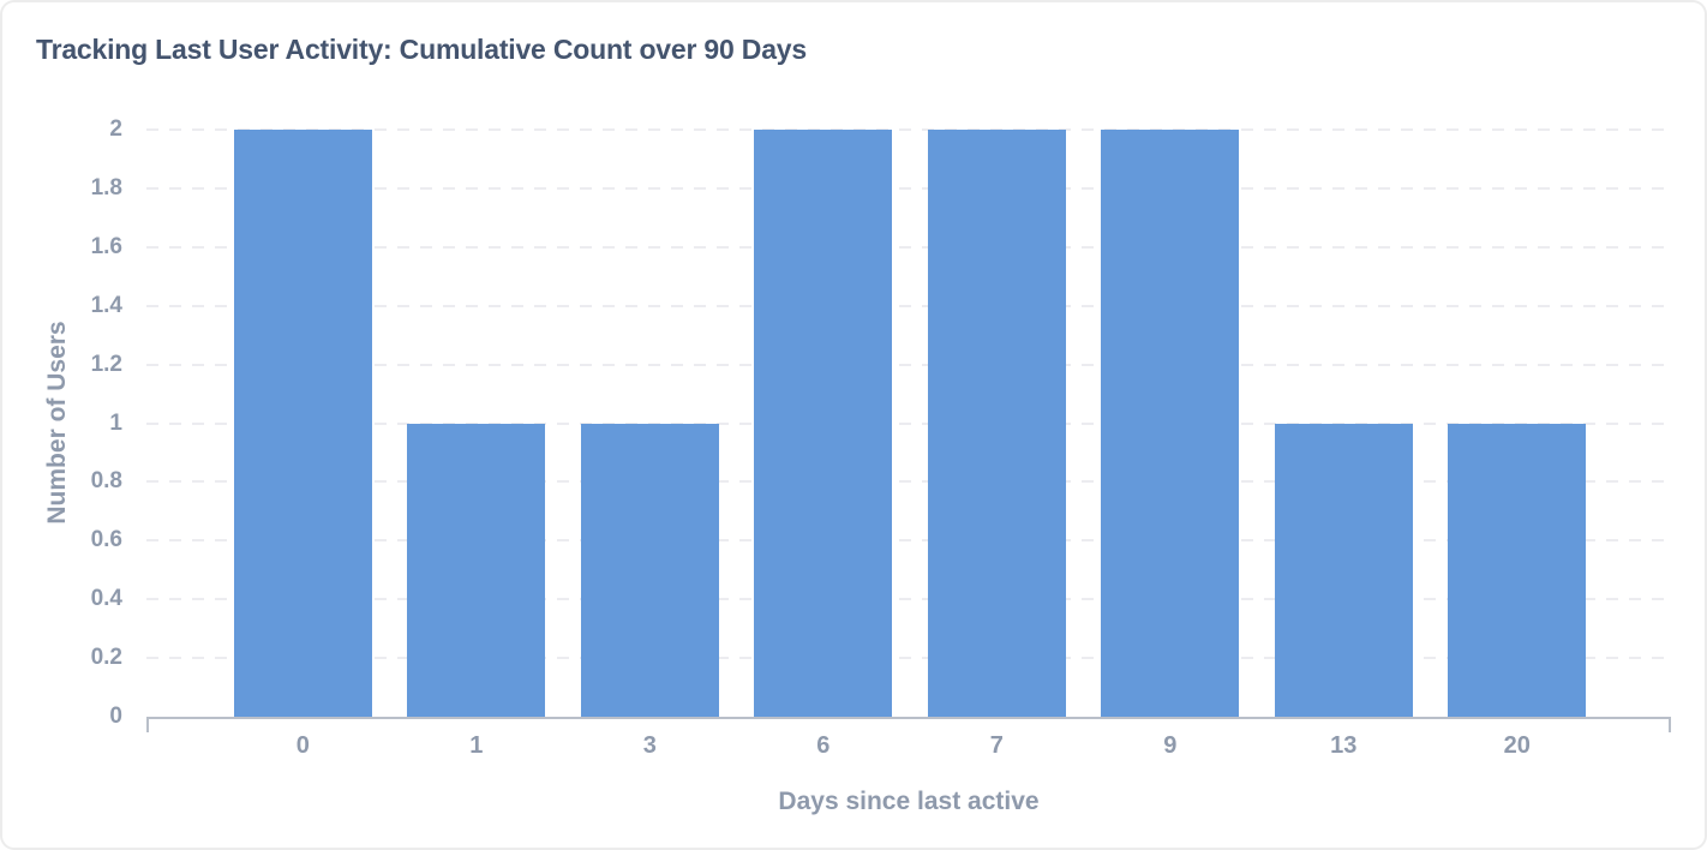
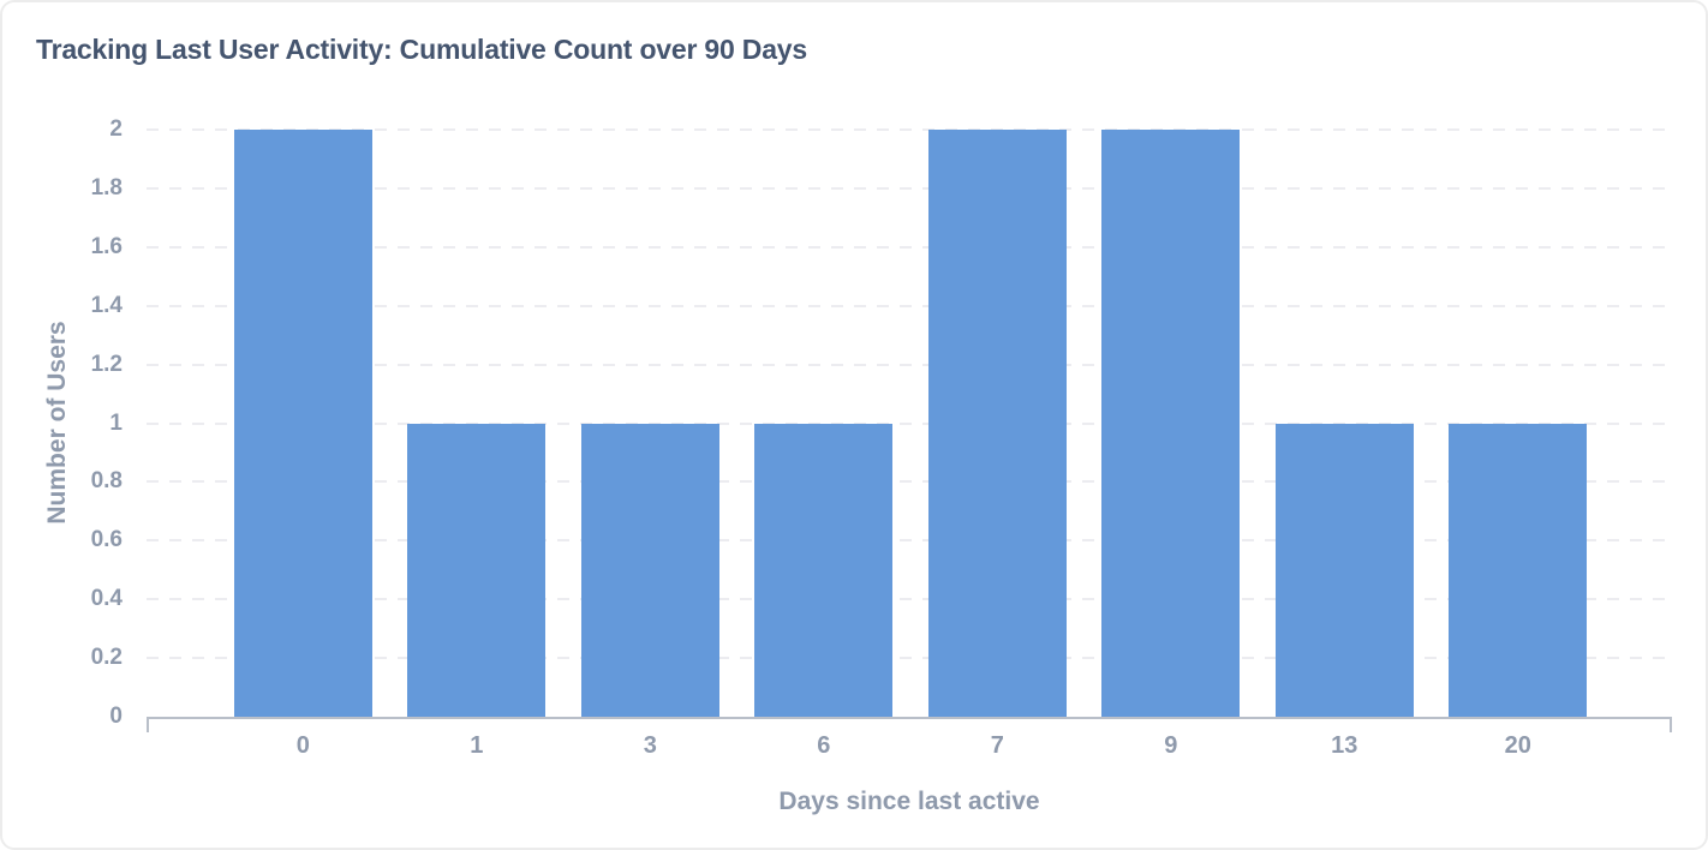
6: 2 -> 1
